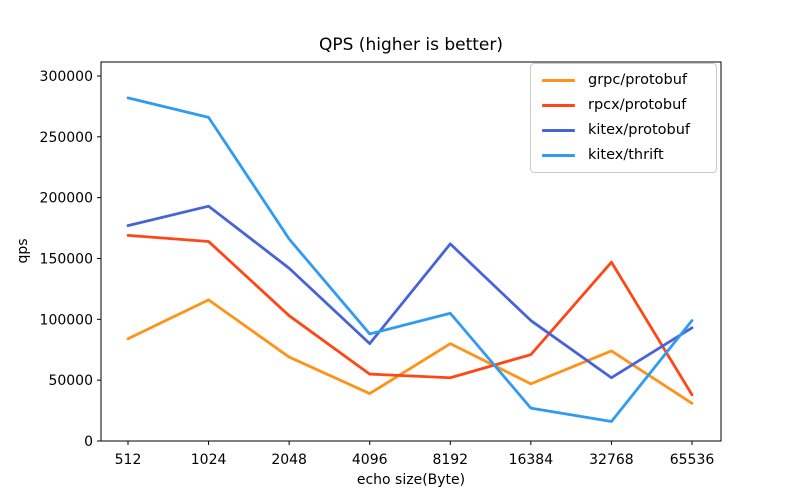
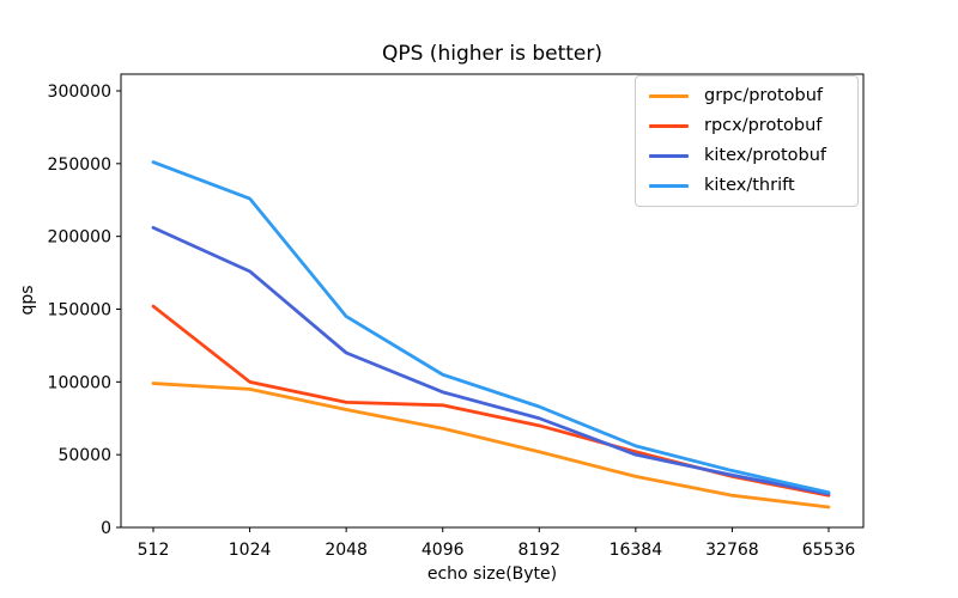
grpc/protobuf/512: 84000 -> 99000
rpcx/protobuf/512: 169000 -> 152000
kitex/protobuf/512: 177000 -> 206000
kitex/thrift/512: 282000 -> 251000
grpc/protobuf/1024: 116000 -> 95000
rpcx/protobuf/1024: 164000 -> 100000
kitex/protobuf/1024: 193000 -> 176000
kitex/thrift/1024: 266000 -> 226000
grpc/protobuf/2048: 69000 -> 81000
rpcx/protobuf/2048: 103000 -> 86000
kitex/protobuf/2048: 142000 -> 120000
kitex/thrift/2048: 166000 -> 145000
grpc/protobuf/4096: 39000 -> 68000
rpcx/protobuf/4096: 55000 -> 84000
kitex/protobuf/4096: 80000 -> 93000
kitex/thrift/4096: 88000 -> 105000
grpc/protobuf/8192: 80000 -> 52000
rpcx/protobuf/8192: 52000 -> 70000
kitex/protobuf/8192: 162000 -> 75000
kitex/thrift/8192: 105000 -> 83000
grpc/protobuf/16384: 47000 -> 35000
rpcx/protobuf/16384: 71000 -> 52000
kitex/protobuf/16384: 99000 -> 50000
kitex/thrift/16384: 27000 -> 56000
grpc/protobuf/32768: 74000 -> 22000
rpcx/protobuf/32768: 147000 -> 35000
kitex/protobuf/32768: 52000 -> 36000
kitex/thrift/32768: 16000 -> 39000
grpc/protobuf/65536: 31000 -> 14000
rpcx/protobuf/65536: 38000 -> 22000
kitex/protobuf/65536: 93000 -> 23000
kitex/thrift/65536: 99000 -> 24000
